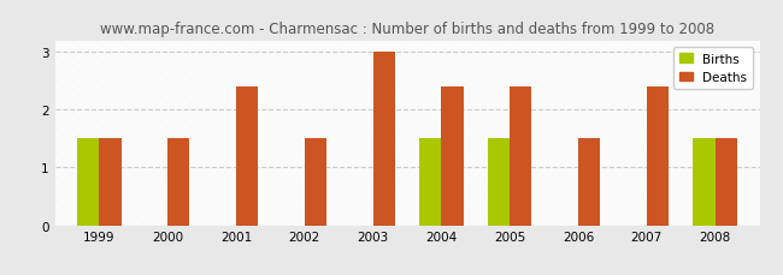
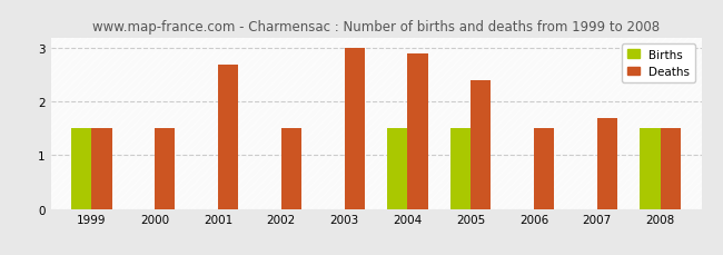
Deaths/2001: 2.4 -> 2.7
Deaths/2004: 2.4 -> 2.9
Deaths/2007: 2.4 -> 1.7
